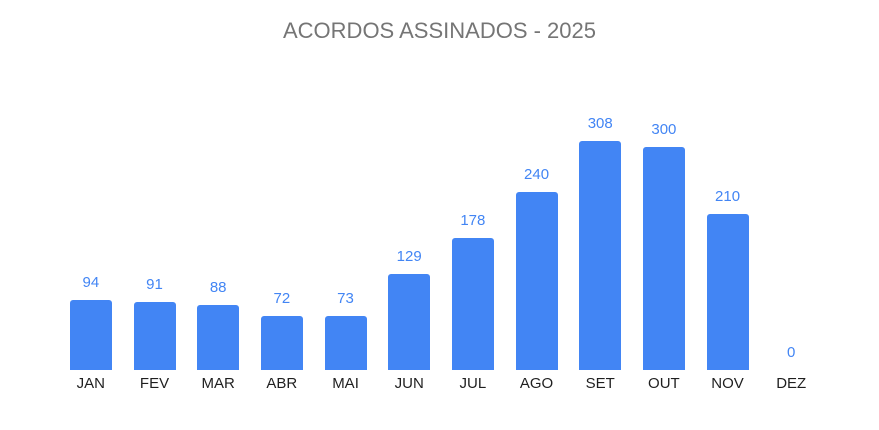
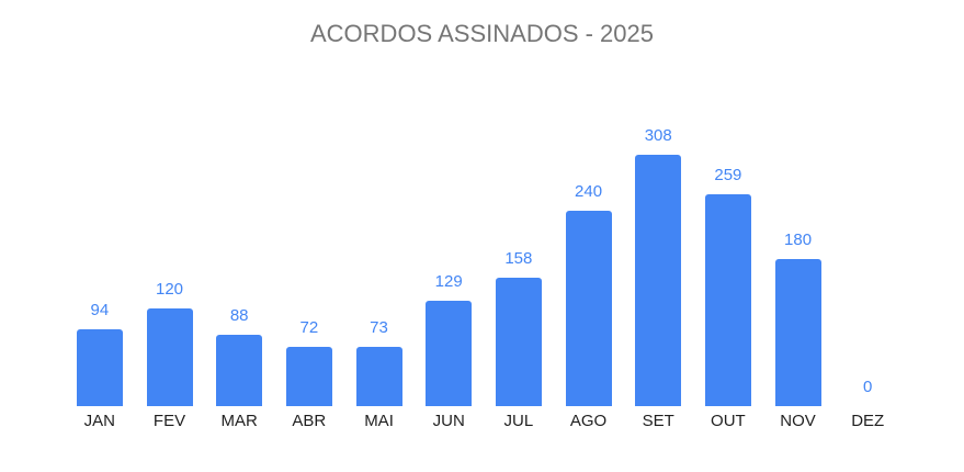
FEV: 91 -> 120
JUL: 178 -> 158
OUT: 300 -> 259
NOV: 210 -> 180
